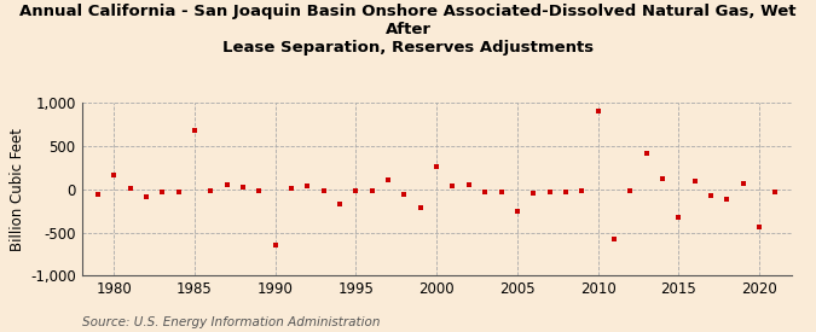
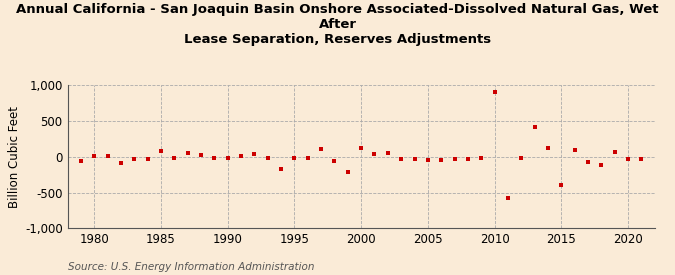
1980: 160 -> 20
1985: 680 -> 80
1990: -640 -> -20
2000: 260 -> 120
2005: -260 -> -40
2015: -320 -> -390
2020: -440 -> -20
